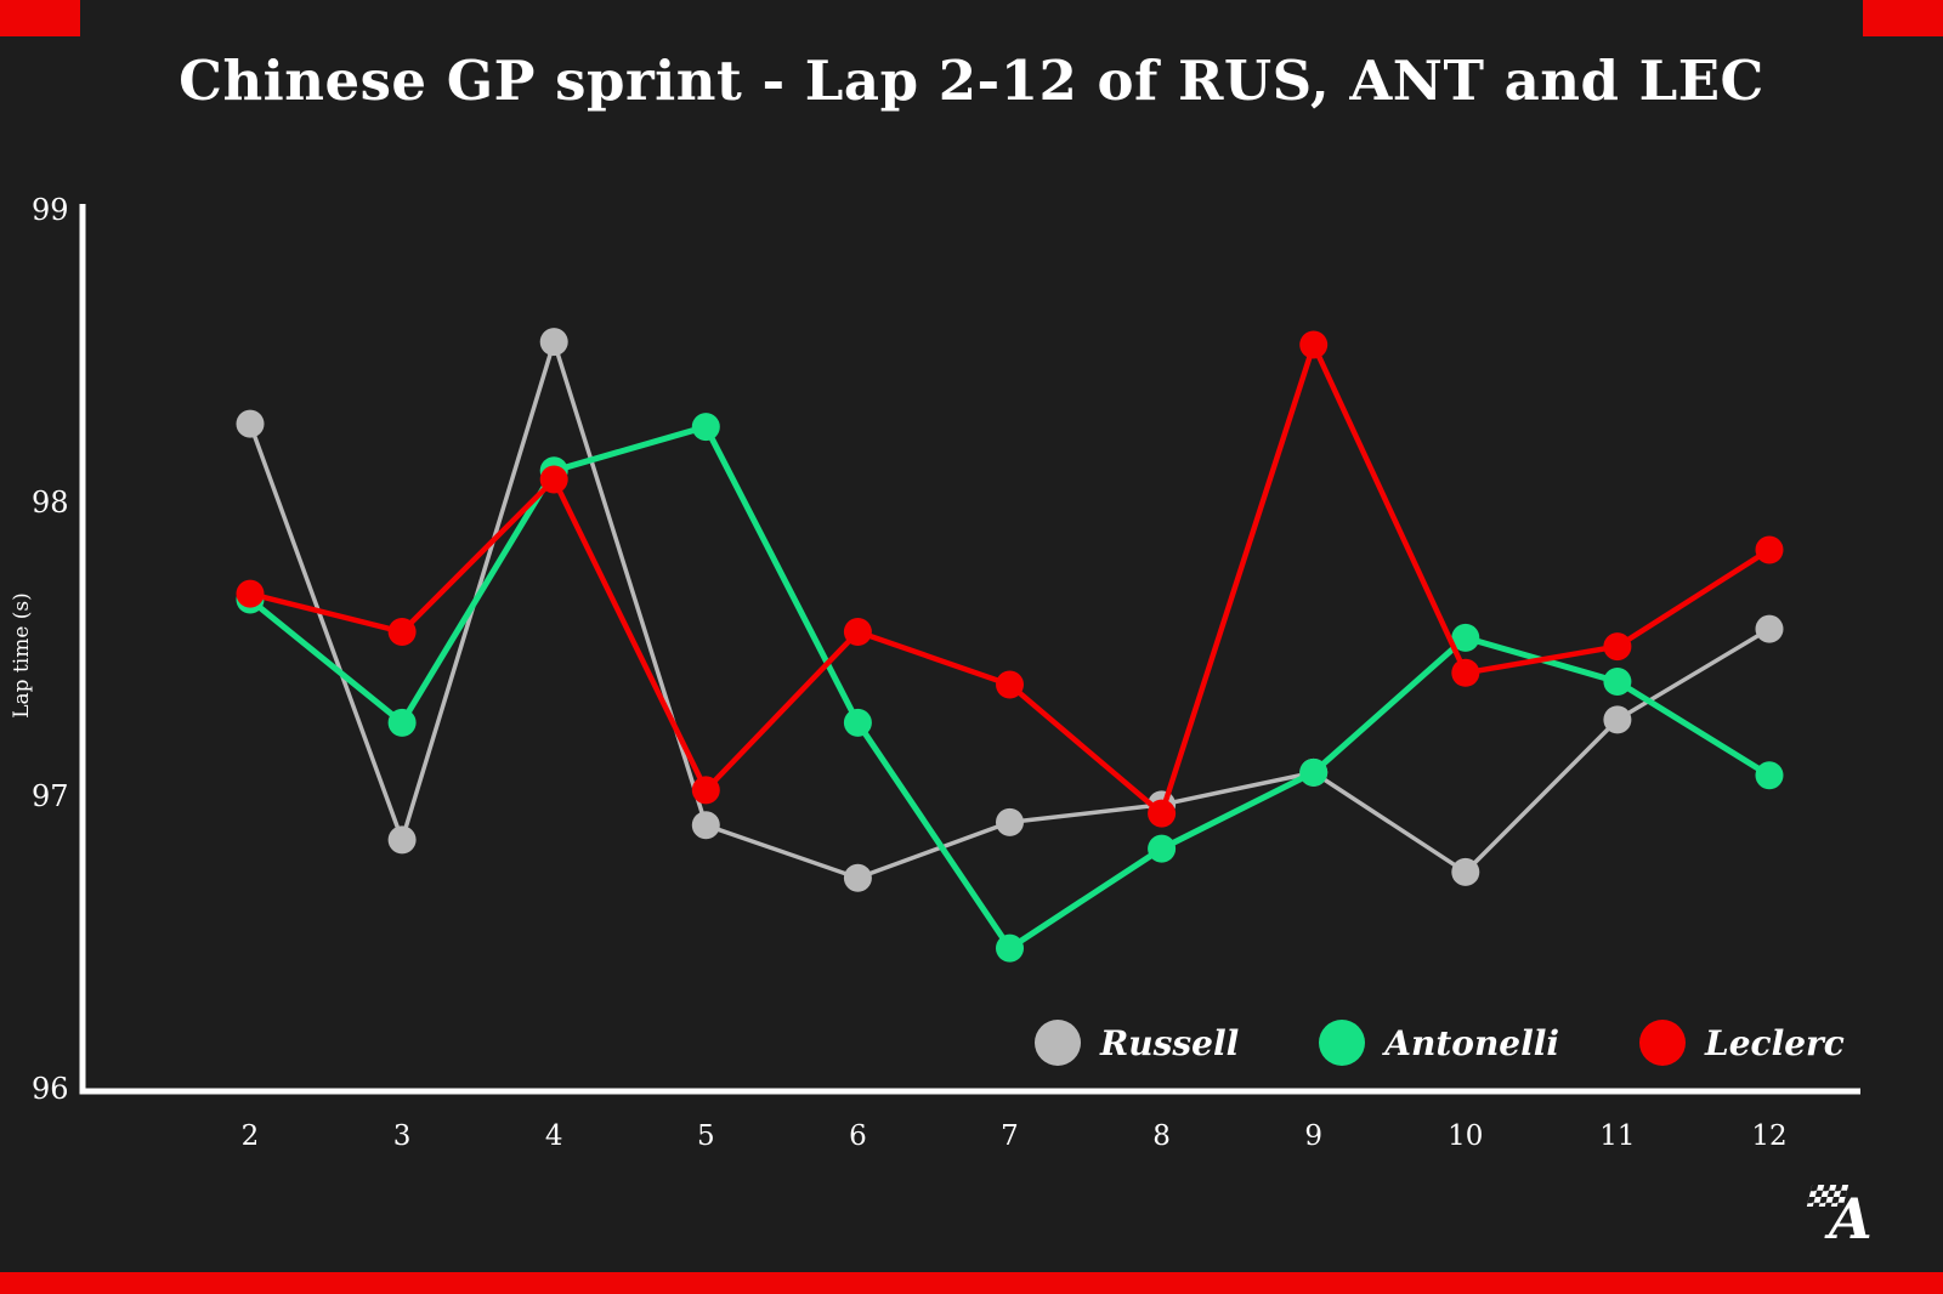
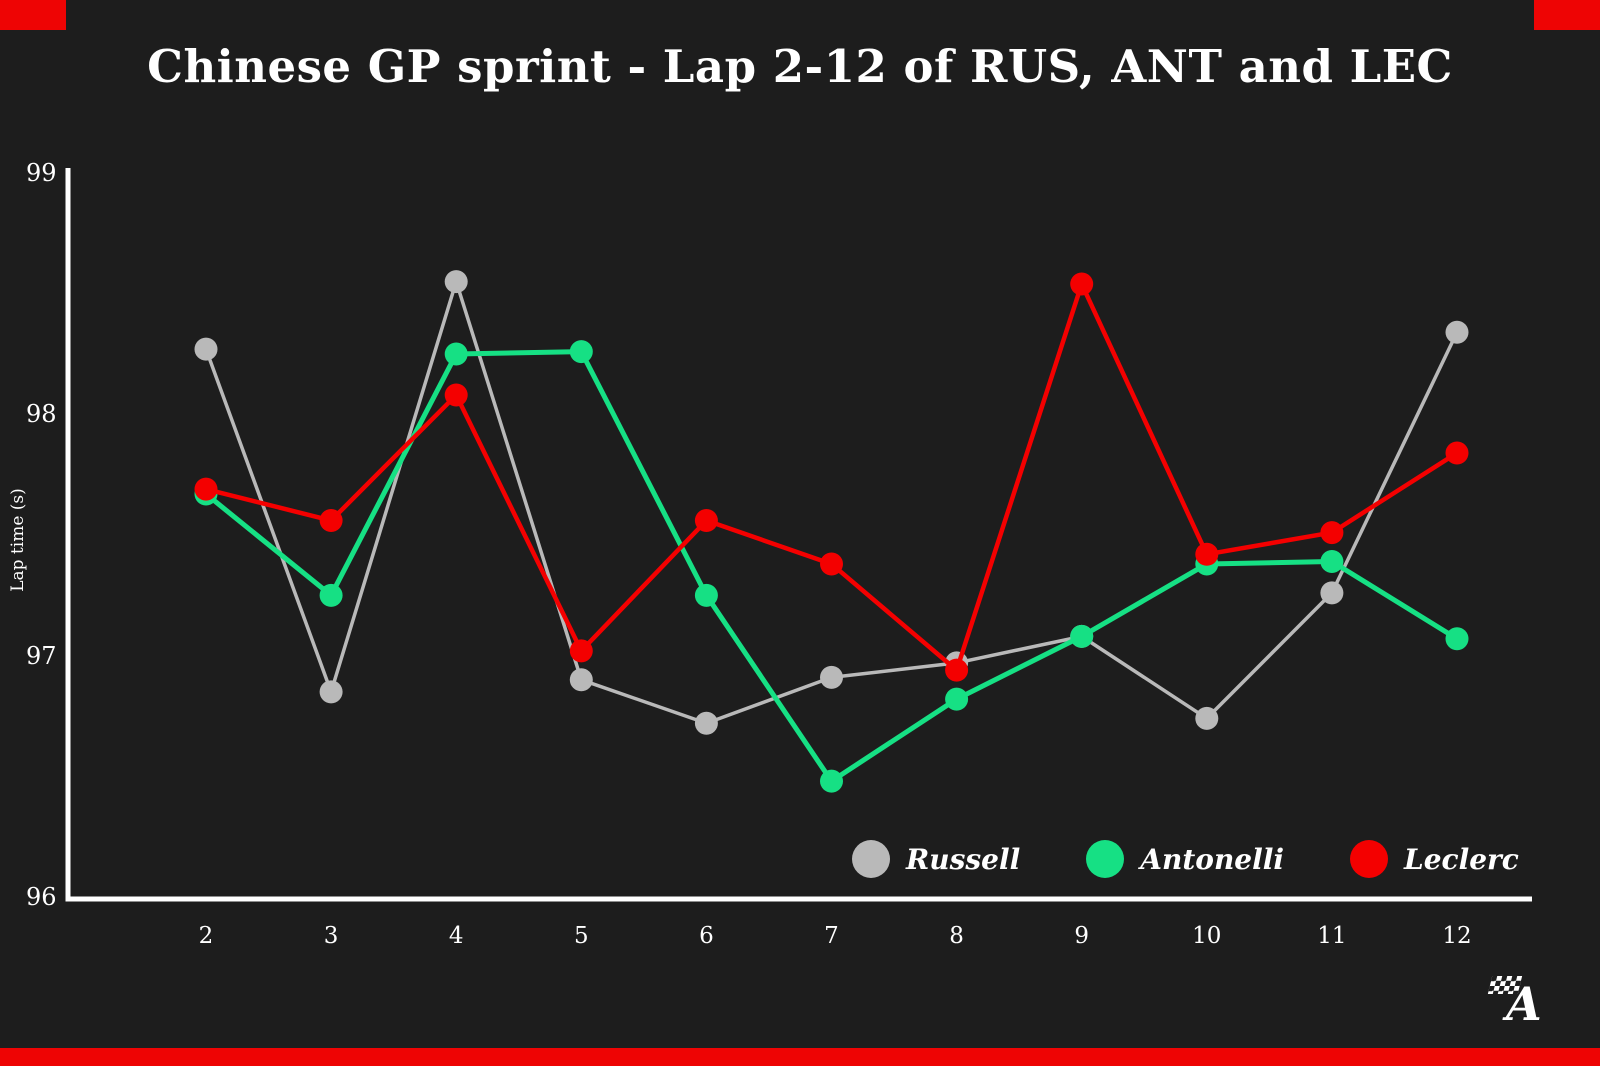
Antonelli/4: 98.11 -> 98.25
Antonelli/10: 97.54 -> 97.38
Russell/12: 97.57 -> 98.34
